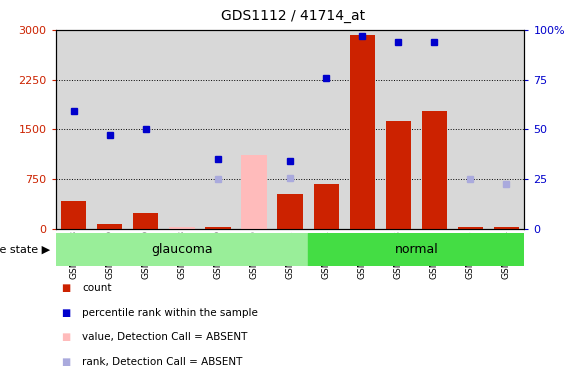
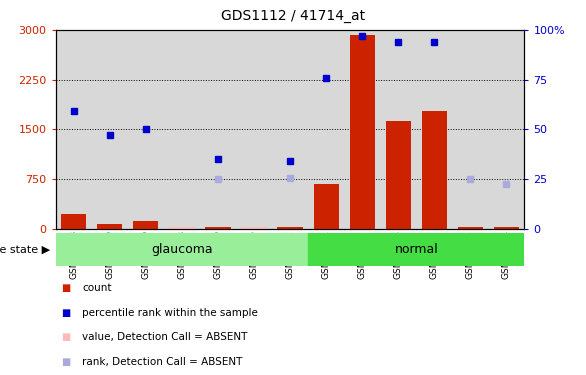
GSM44908: 420 -> 230
GSM44910: 240 -> 110
GSM44940: 1120 -> 30
GSM44941: 520 -> 30
